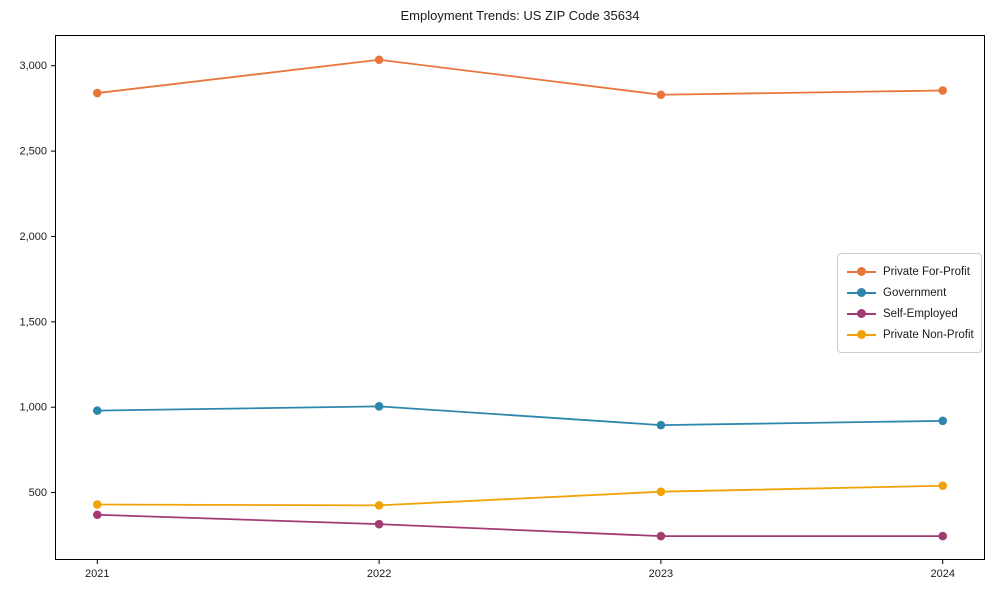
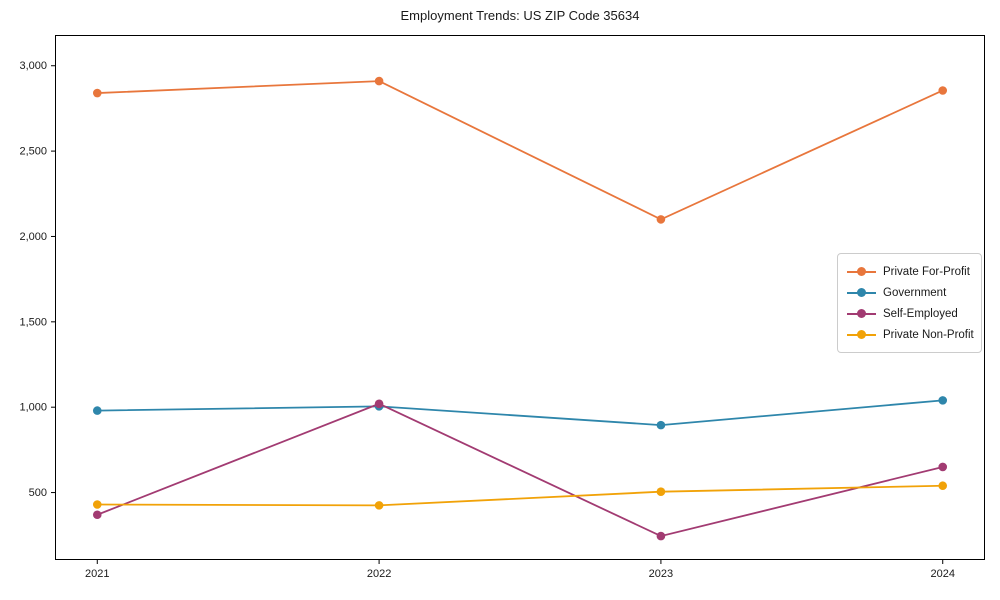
Private For-Profit/2022: 3040 -> 2910
Self-Employed/2022: 320 -> 1020
Private For-Profit/2023: 2830 -> 2100
Government/2024: 920 -> 1040
Self-Employed/2024: 240 -> 650
